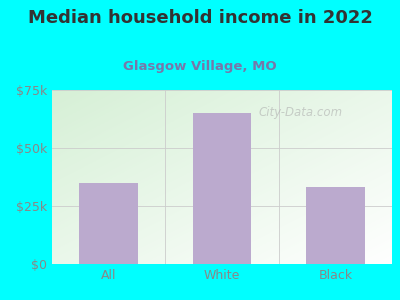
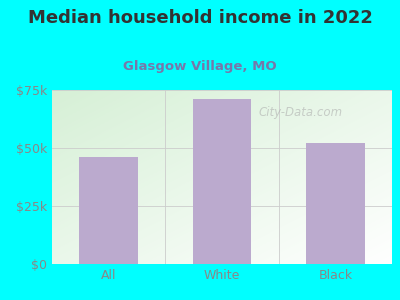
All: $35k -> $46k
White: $65k -> $71k
Black: $33k -> $52k
